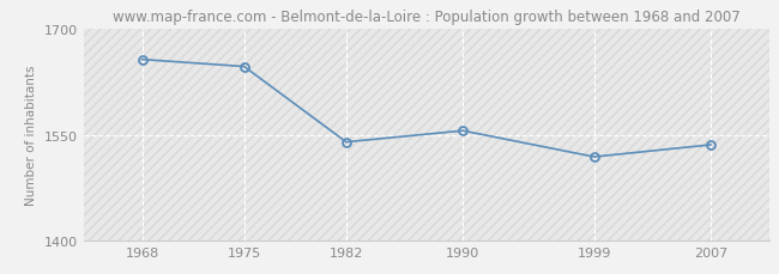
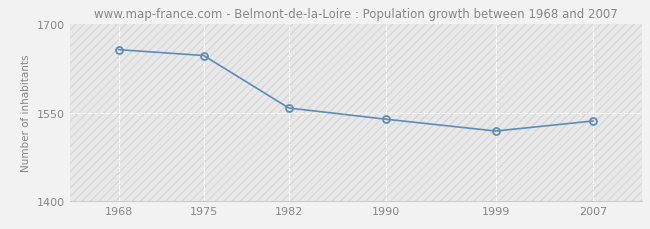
1982: 1540 -> 1558
1990: 1556 -> 1539
